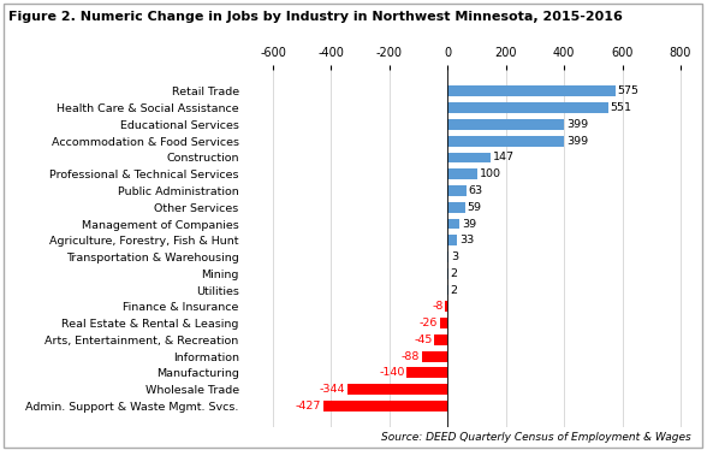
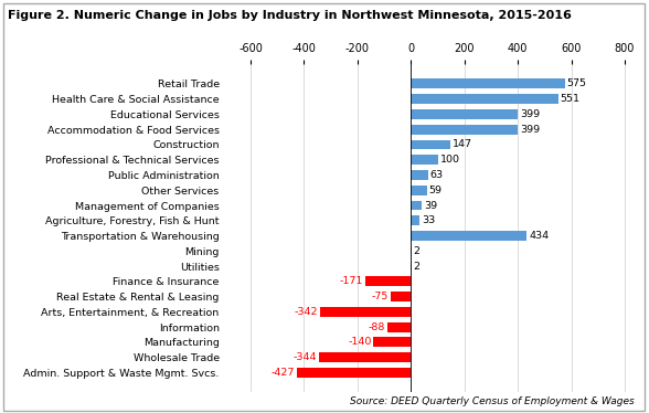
Transportation & Warehousing: 3 -> 434
Finance & Insurance: -8 -> -171
Real Estate & Rental & Leasing: -26 -> -75
Arts, Entertainment, & Recreation: -45 -> -342
